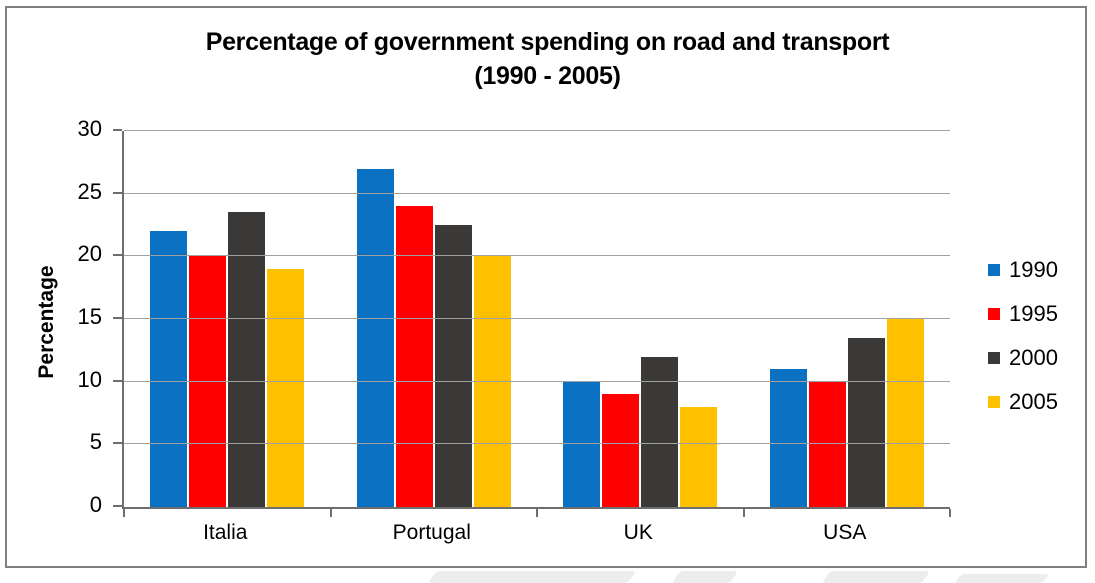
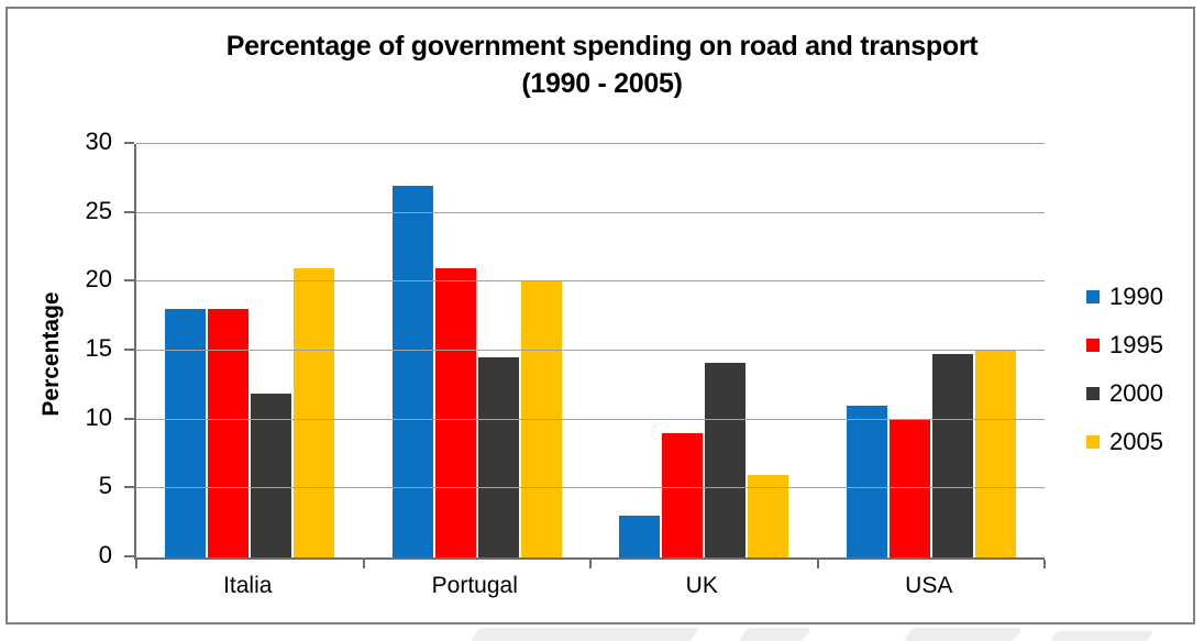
1990/Italia: 22 -> 18
1995/Italia: 20 -> 18
2000/Italia: 23.5 -> 11.9
2005/Italia: 19 -> 21
1995/Portugal: 24 -> 21
2000/Portugal: 22.5 -> 14.5
1990/UK: 10 -> 3
2000/UK: 12.0 -> 14.1
2005/UK: 8 -> 6
2000/USA: 13.5 -> 14.8
